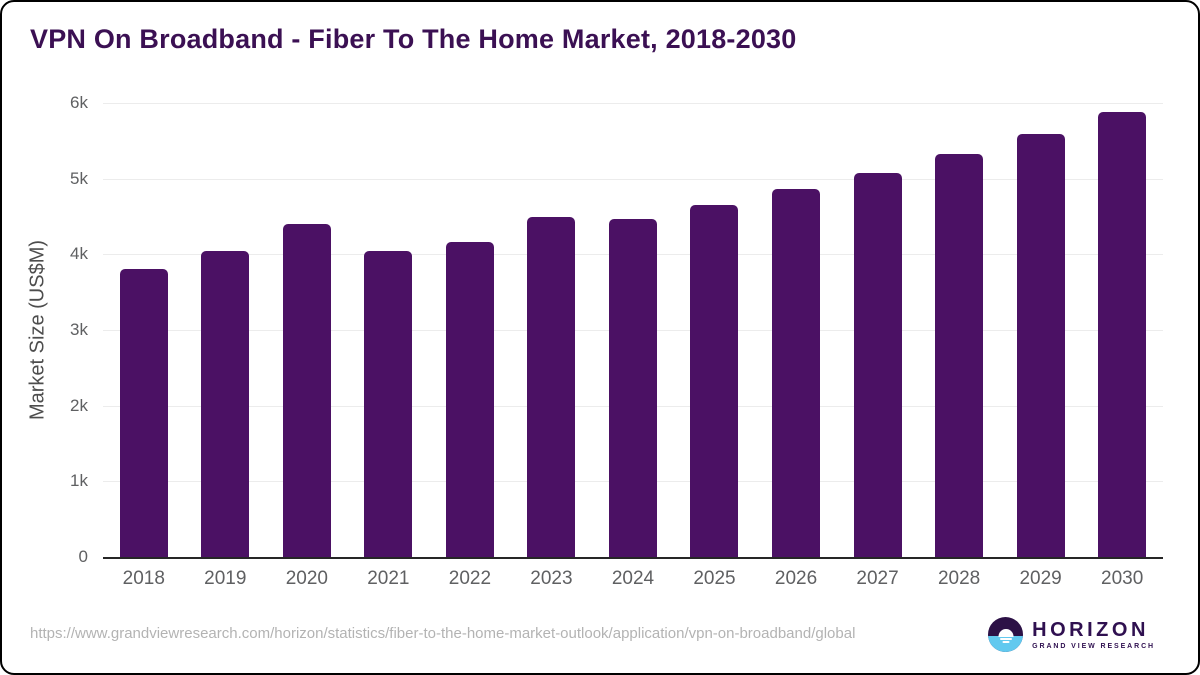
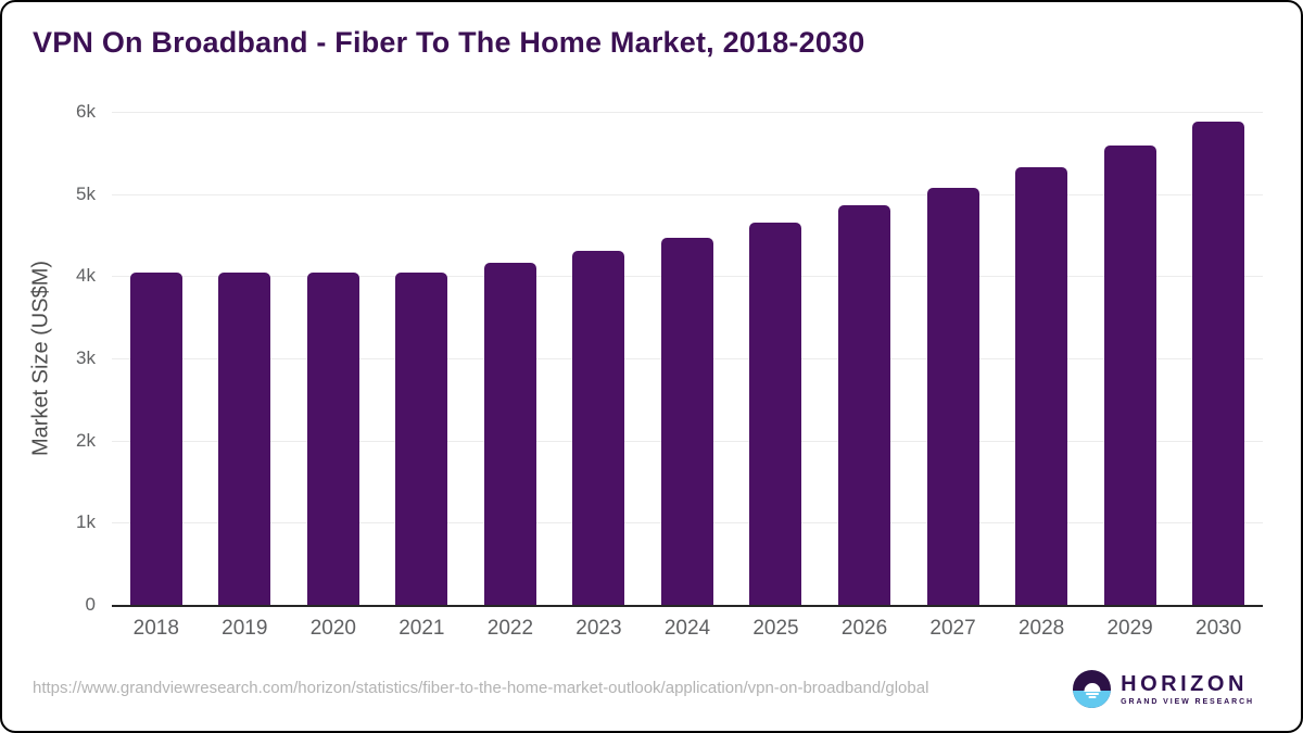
2018: 3.8k -> 4.0k
2020: 4.4k -> 4.0k
2023: 4.5k -> 4.3k
